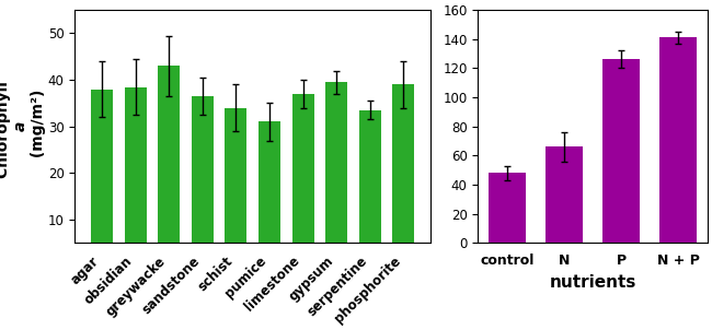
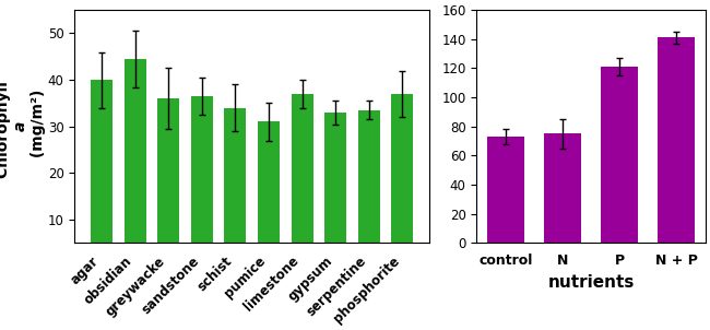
agar: 38.0 -> 40.0
obsidian: 38.5 -> 44.5
greywacke: 43.0 -> 36.0
gypsum: 39.5 -> 33.0
phosphorite: 39.0 -> 37.0
control: 48 -> 73
N: 66 -> 75
P: 126 -> 121
